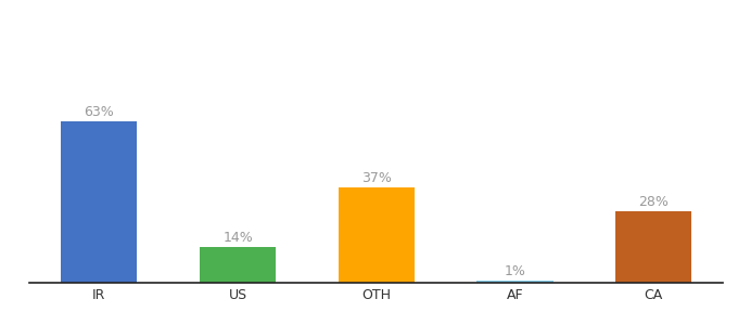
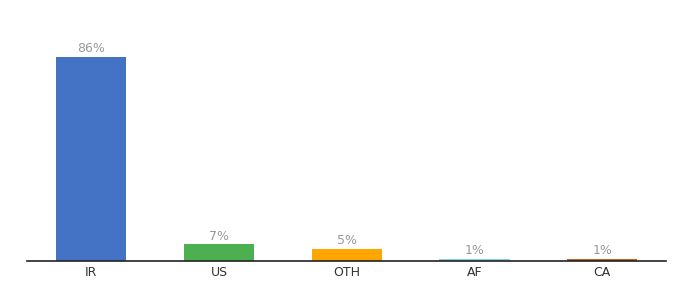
IR: 63% -> 86%
US: 14% -> 7%
OTH: 37% -> 5%
CA: 28% -> 1%
